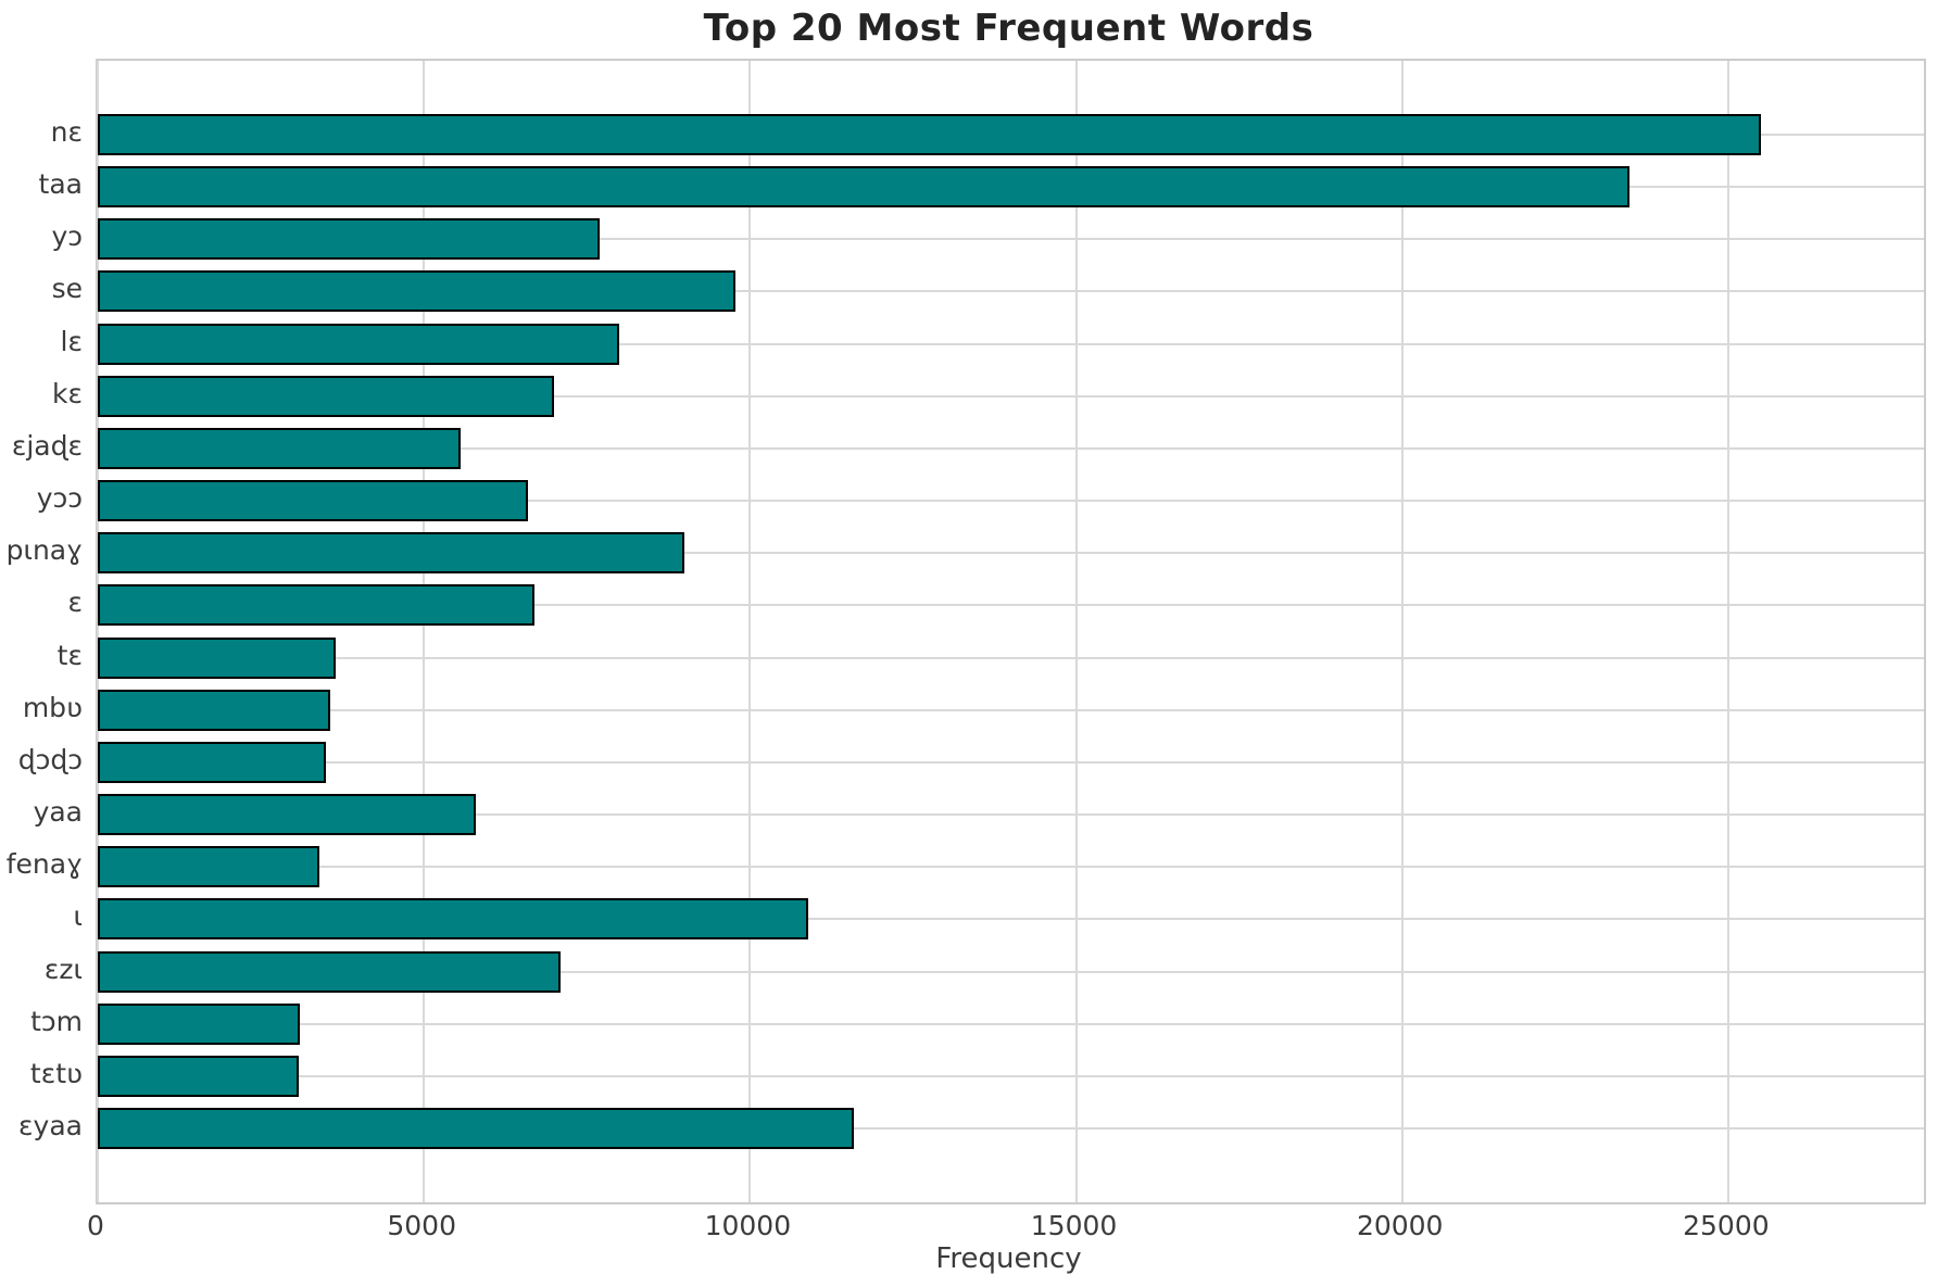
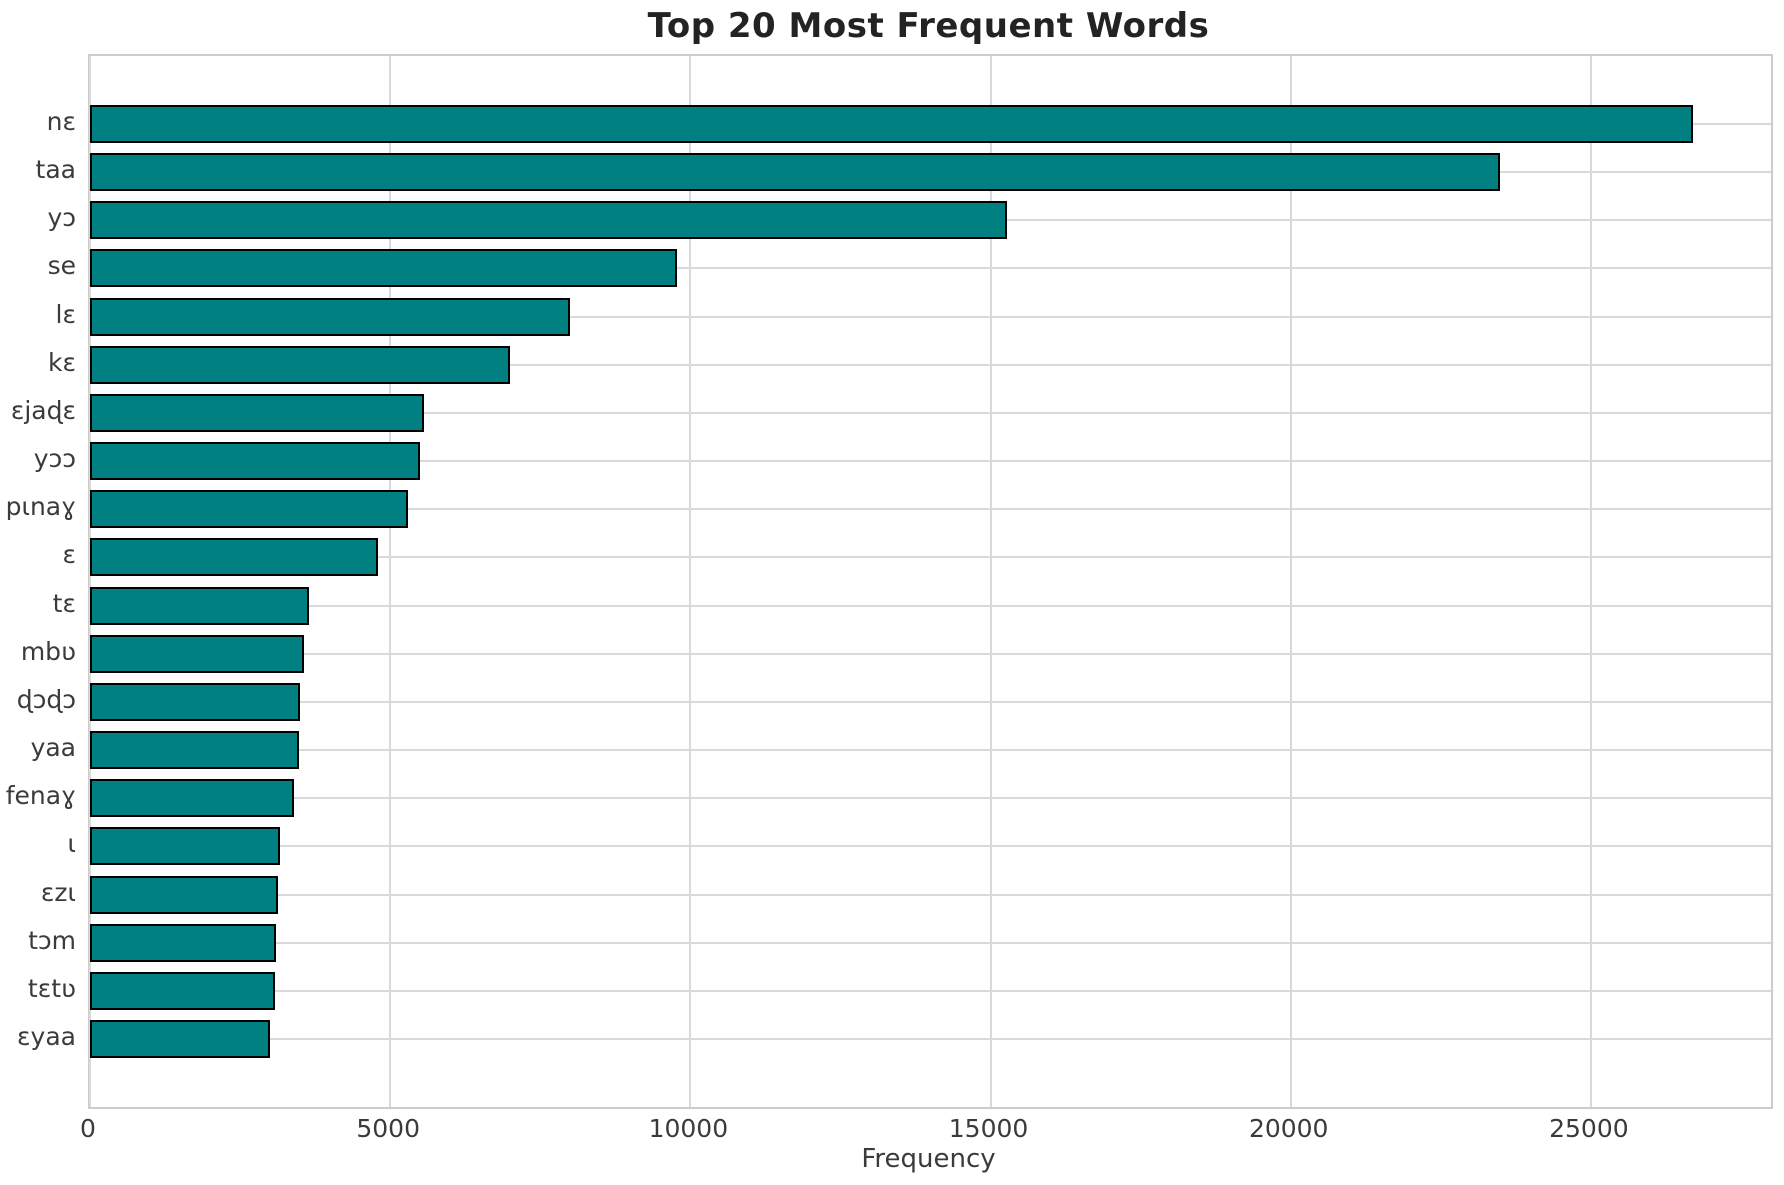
nɛ: 25500 -> 26700
yɔ: 7700 -> 15300
yɔɔ: 6600 -> 5500
pɩnaɣ: 9000 -> 5300
ɛ: 6700 -> 4800
yaa: 5800 -> 3500
ɩ: 10900 -> 3200
ɛzɩ: 7100 -> 3100
ɛyaa: 11600 -> 3000
